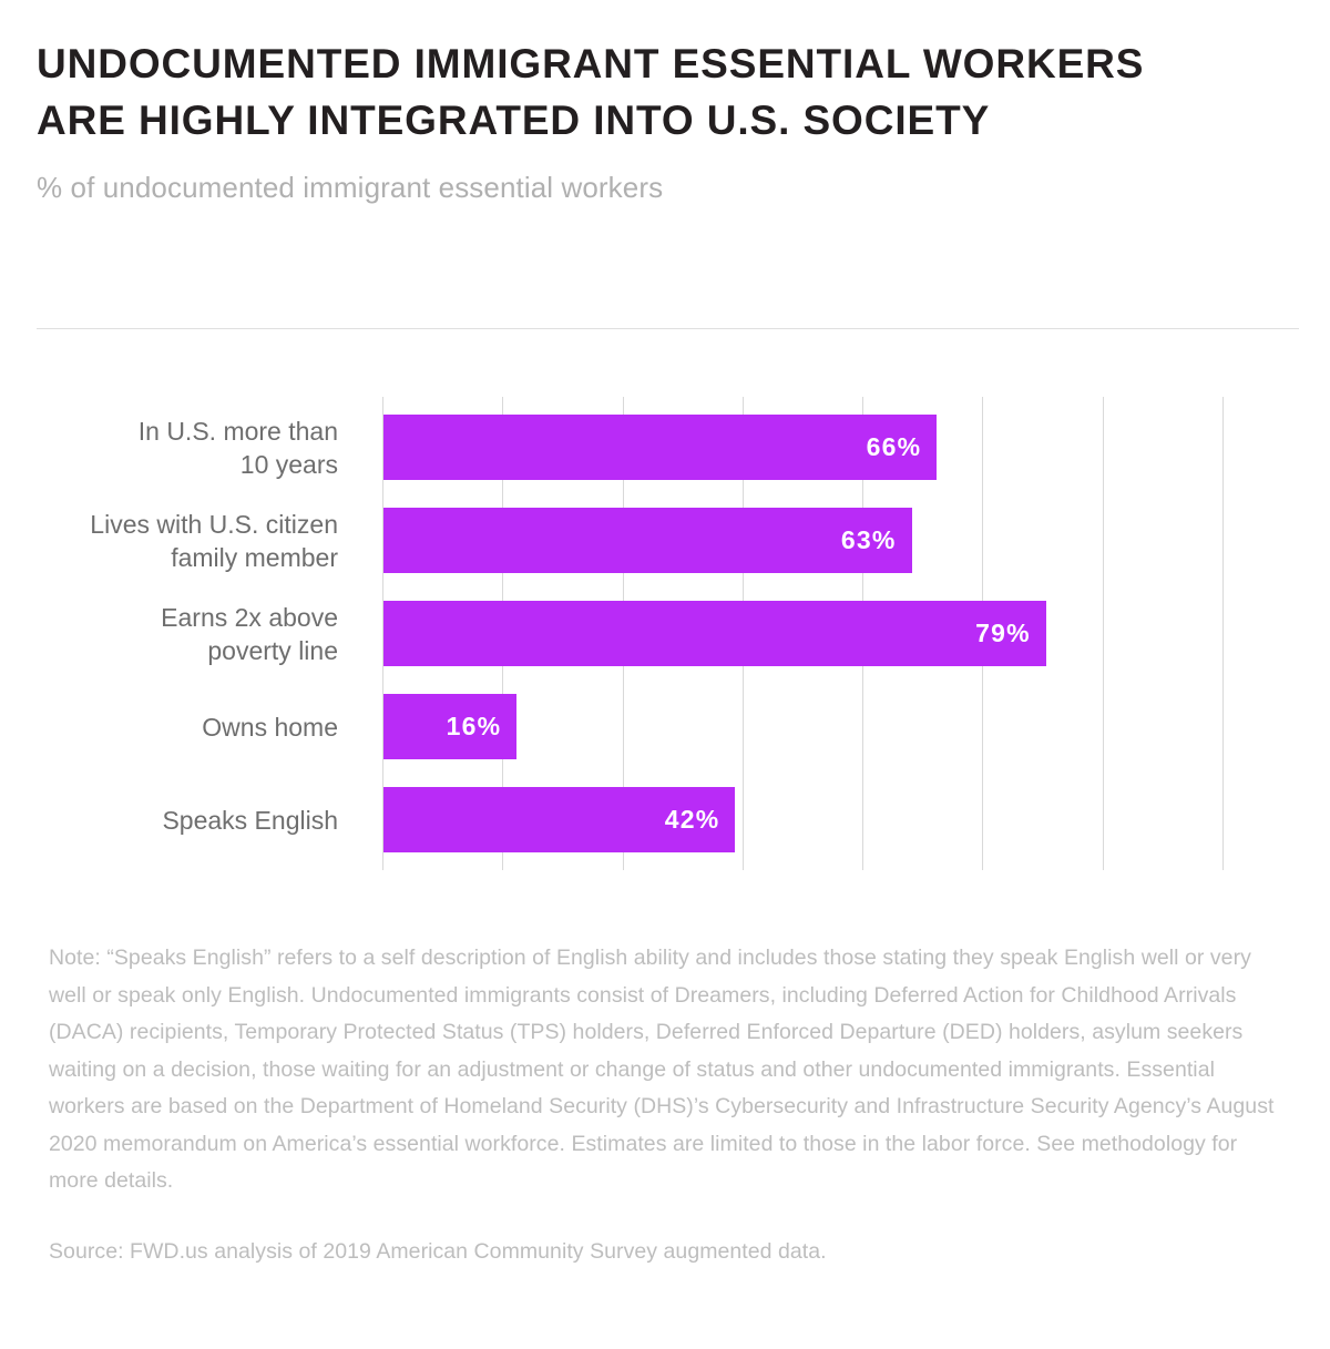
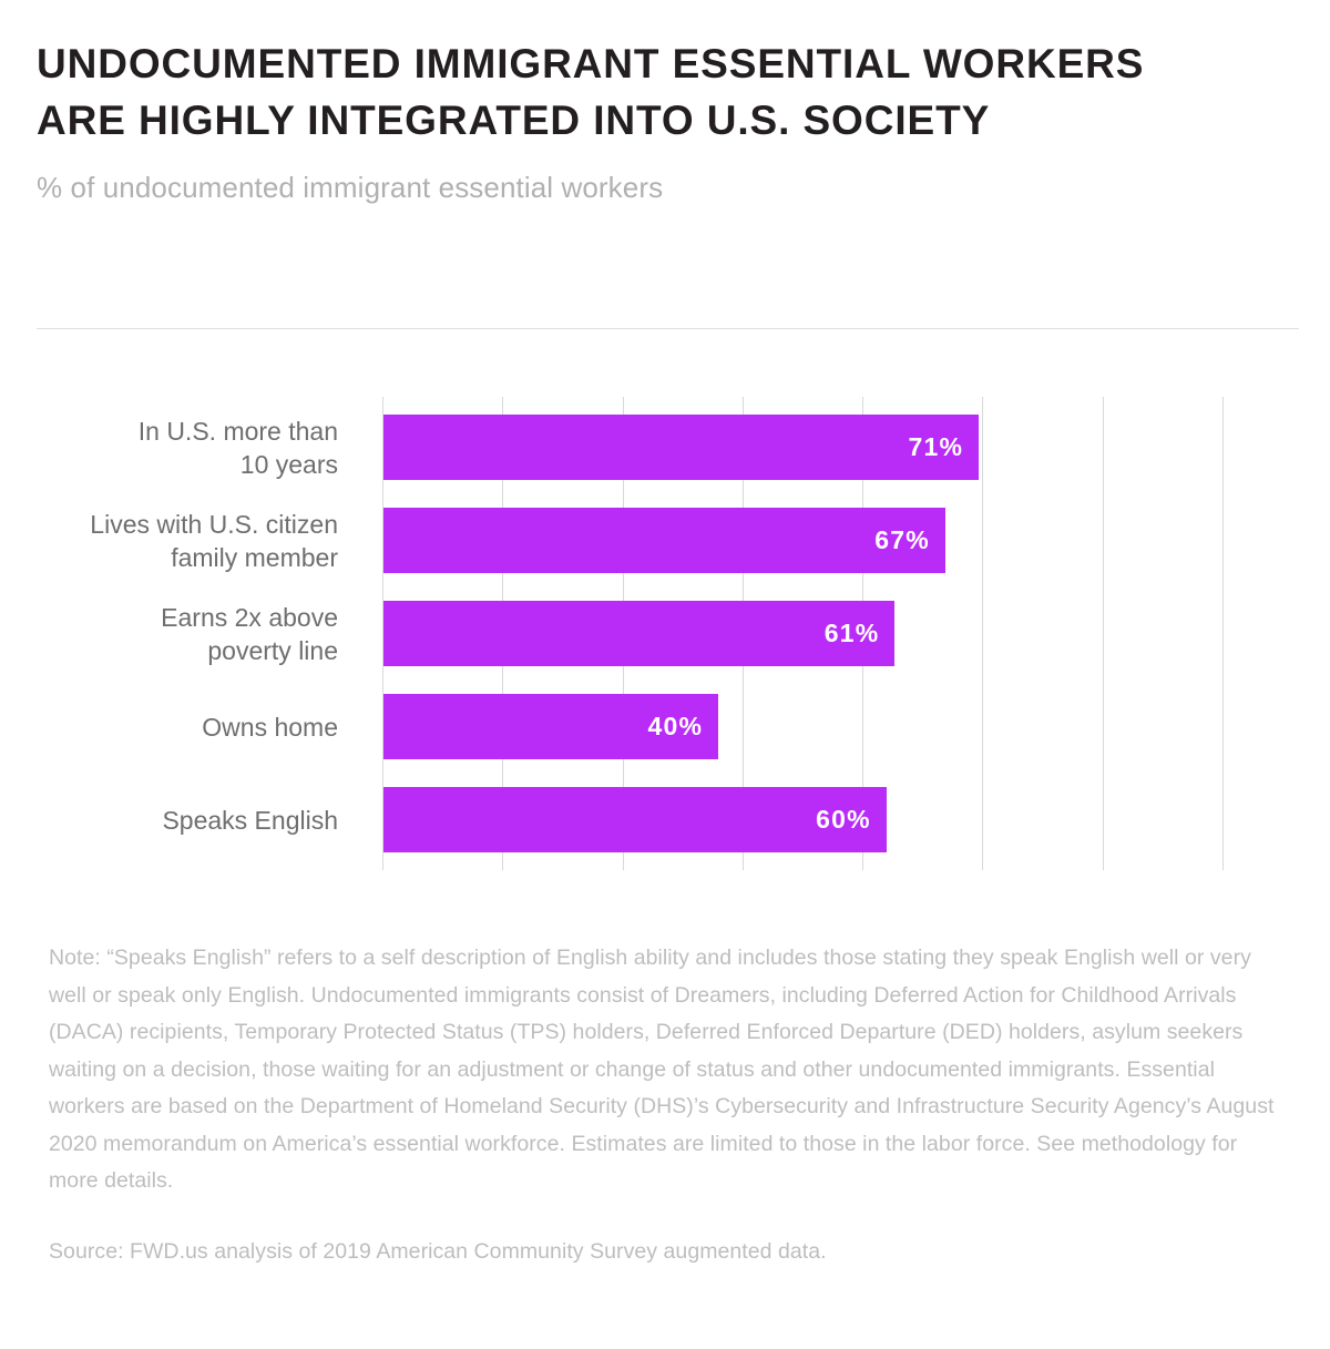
In U.S. more than 10 years: 66% -> 71%
Lives with U.S. citizen family member: 63% -> 67%
Earns 2x above poverty line: 79% -> 61%
Owns home: 16% -> 40%
Speaks English: 42% -> 60%
